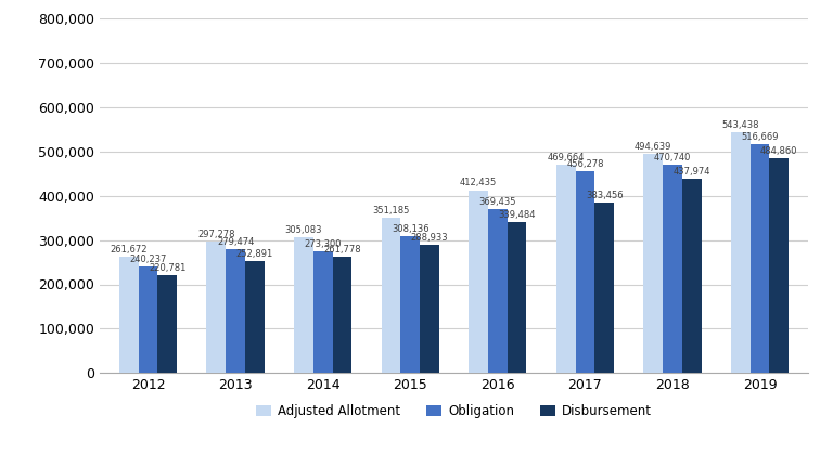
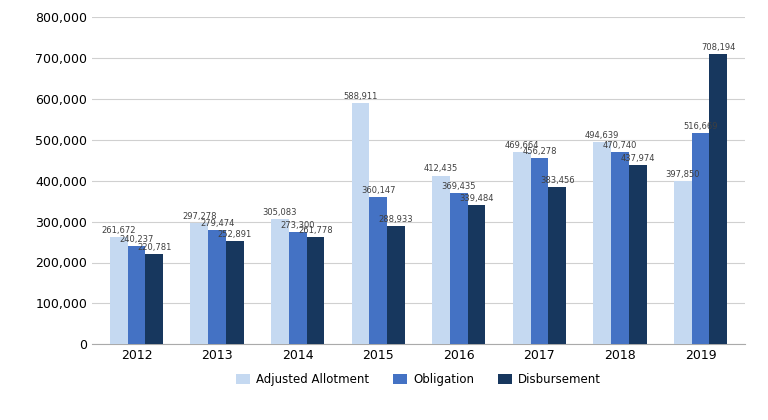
Adjusted Allotment/2015: 351,185 -> 588,911
Obligation/2015: 308,136 -> 360,147
Adjusted Allotment/2019: 543,438 -> 397,850
Disbursement/2019: 484,860 -> 708,194
